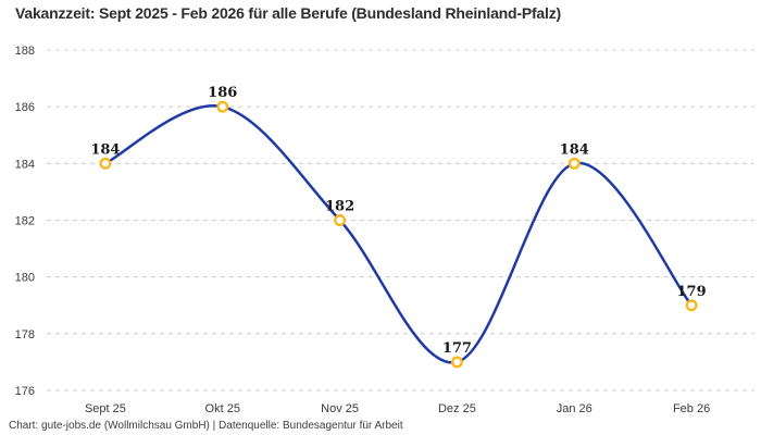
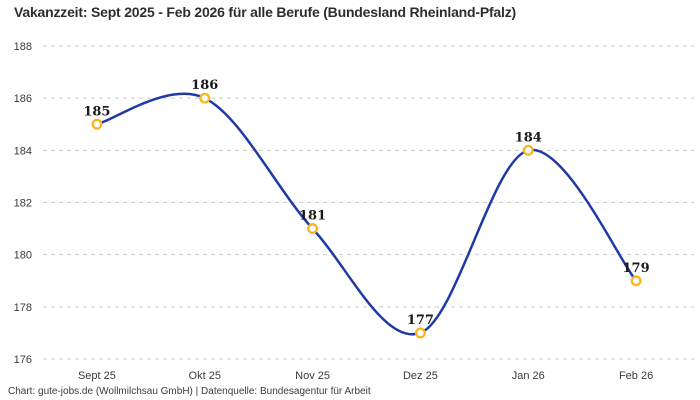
Sept 25: 184 -> 185
Nov 25: 182 -> 181
